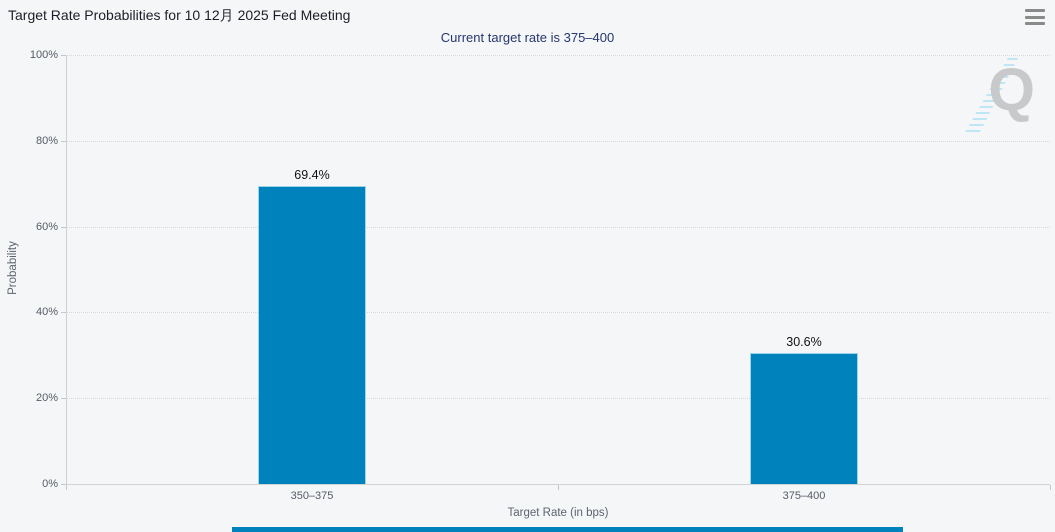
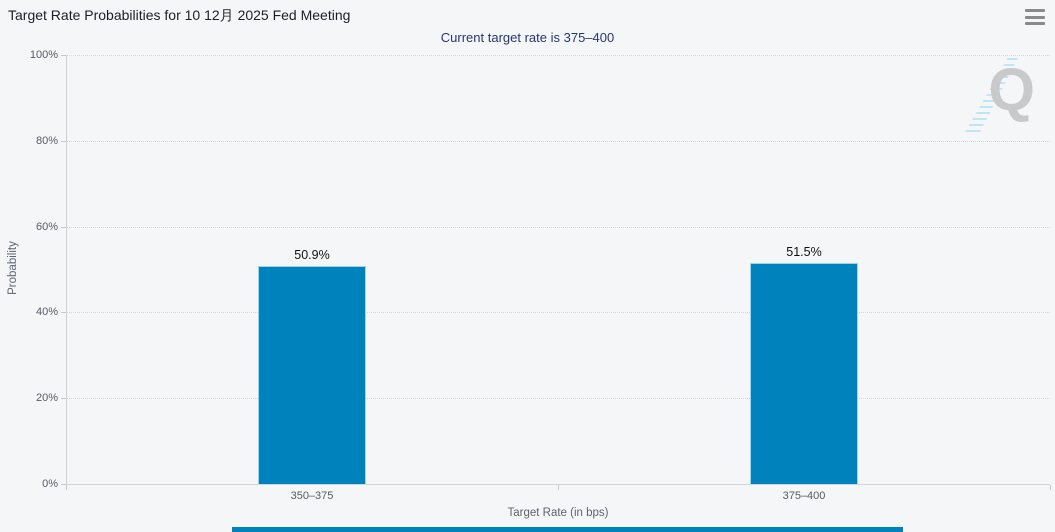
350–375: 69.4% -> 50.9%
375–400: 30.6% -> 51.5%
